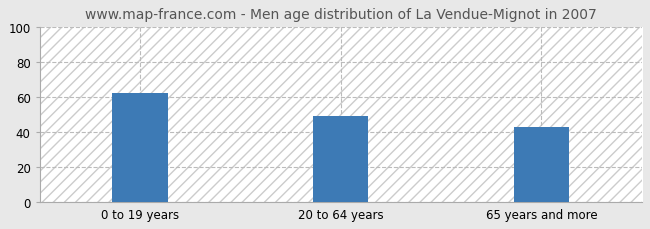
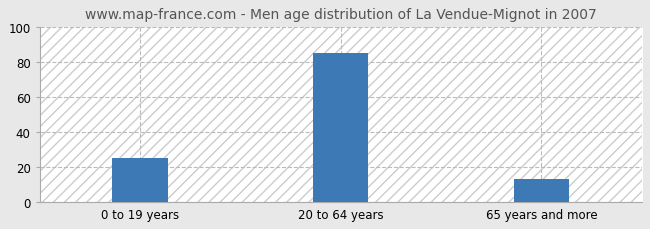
0 to 19 years: 62 -> 25
20 to 64 years: 49 -> 85
65 years and more: 43 -> 13
